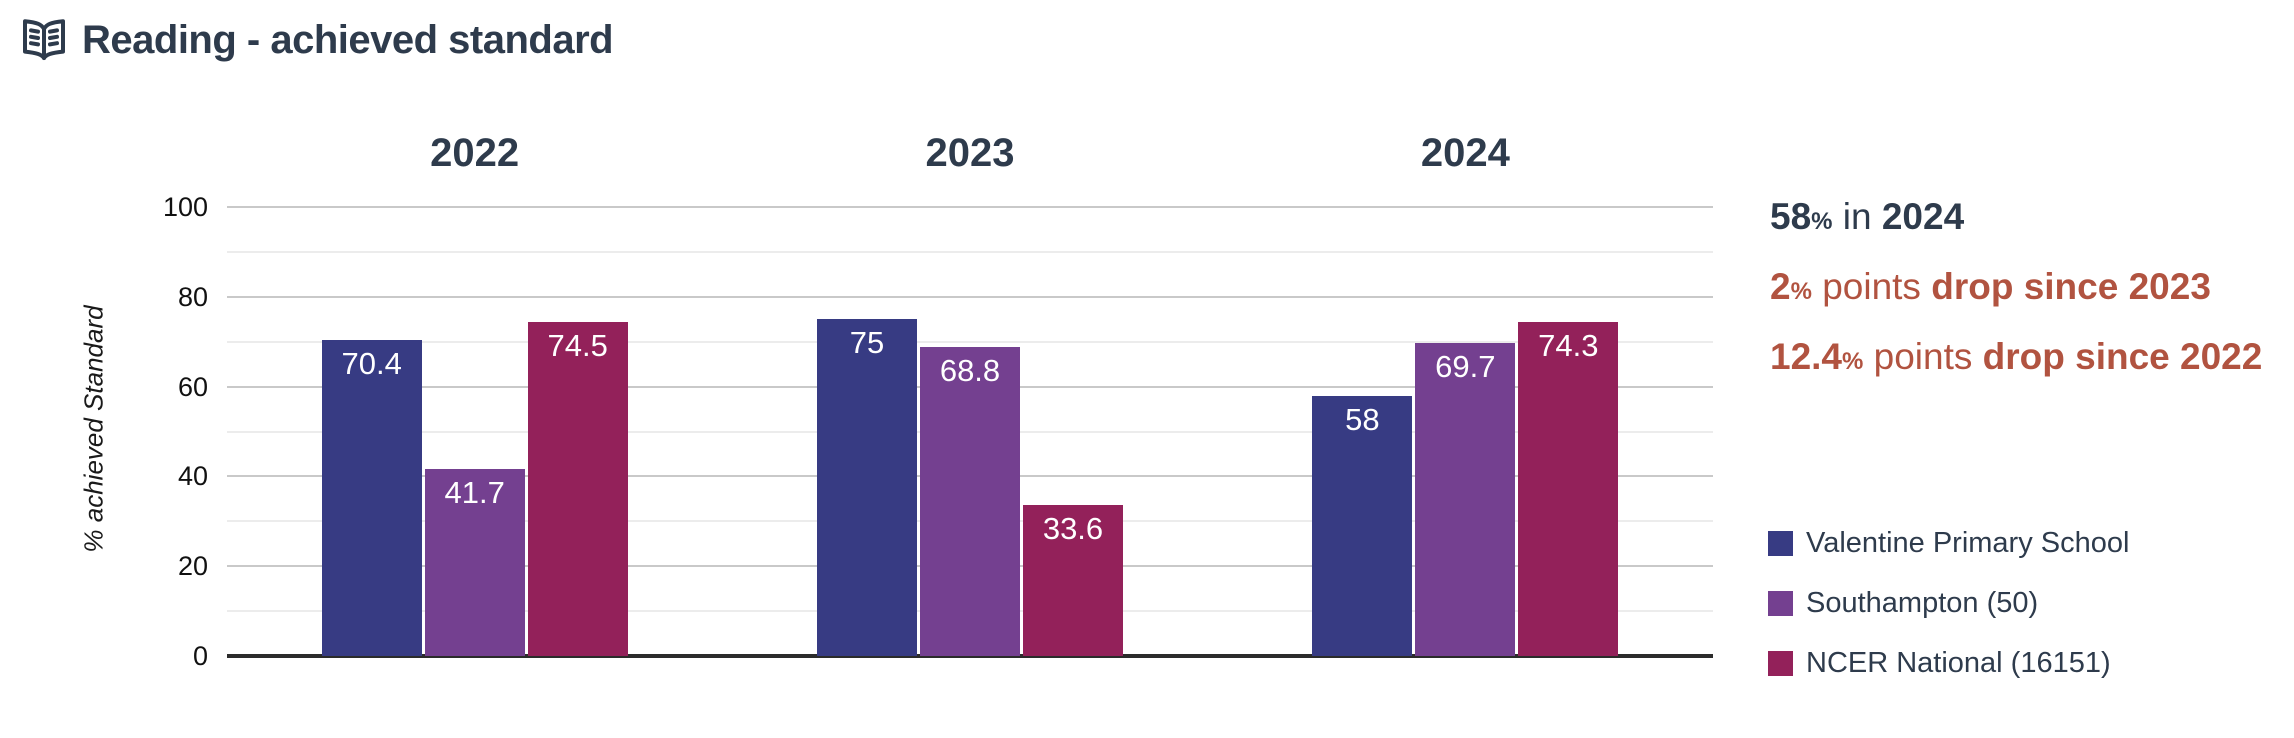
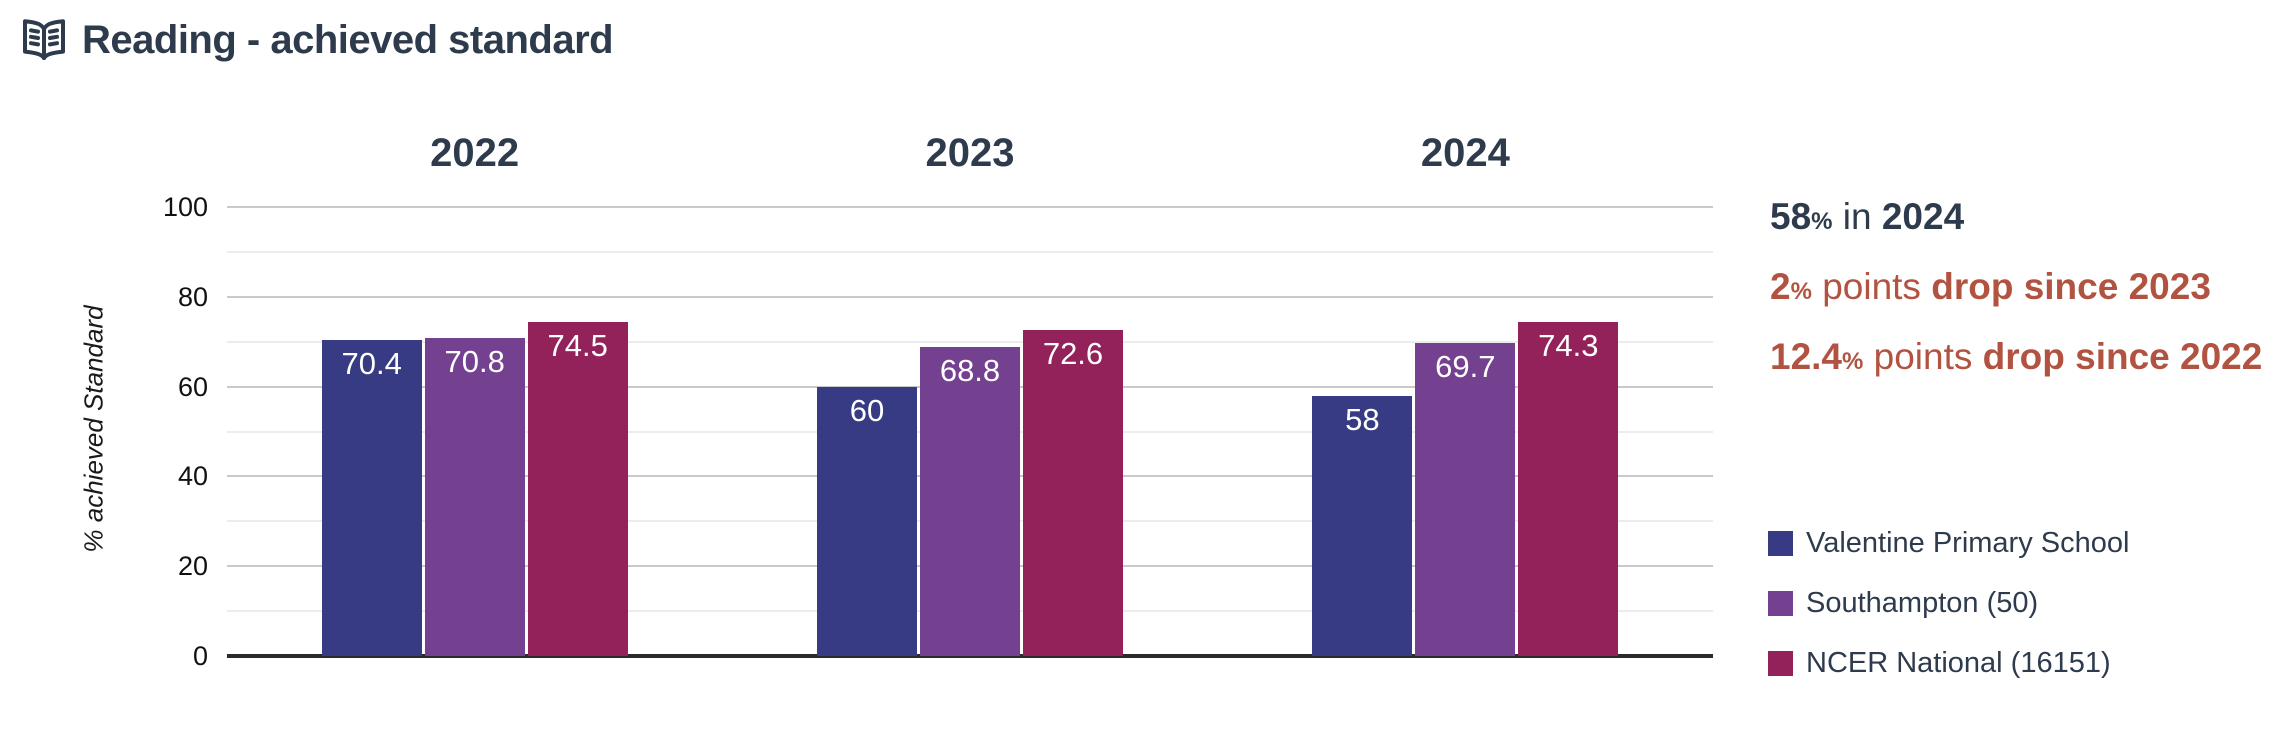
Southampton (50)/2022: 41.7 -> 70.8
Valentine Primary School/2023: 75 -> 60
NCER National (16151)/2023: 33.6 -> 72.6
